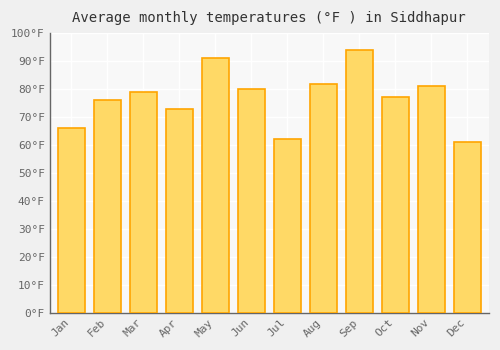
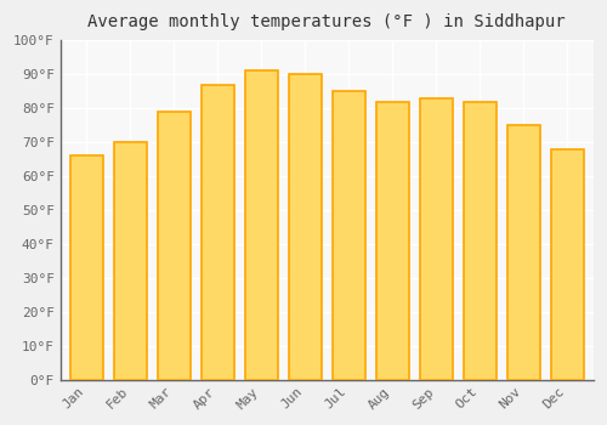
Feb: 76°F -> 70°F
Apr: 73°F -> 87°F
Jun: 80°F -> 90°F
Jul: 62°F -> 85°F
Sep: 94°F -> 83°F
Oct: 77°F -> 82°F
Nov: 81°F -> 75°F
Dec: 61°F -> 68°F
